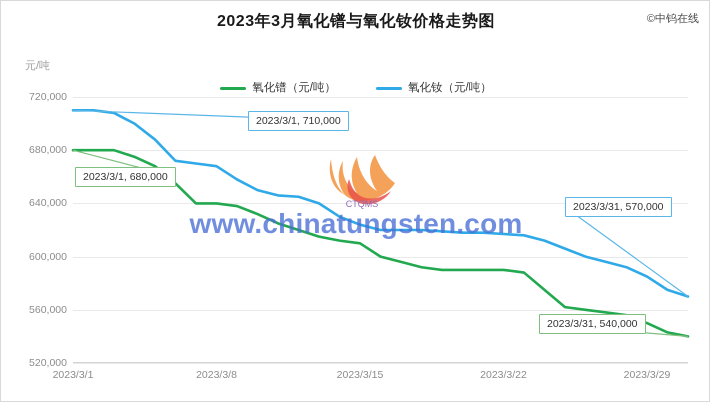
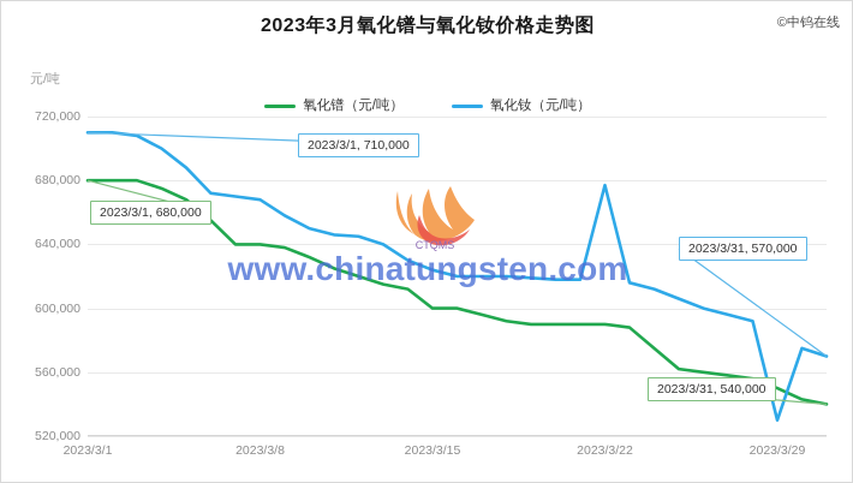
氧化镨（元/吨）/2023/3/15: 610000 -> 600000
氧化钕（元/吨）/2023/3/22: 617000 -> 677000
氧化钕（元/吨）/2023/3/29: 585000 -> 530000
